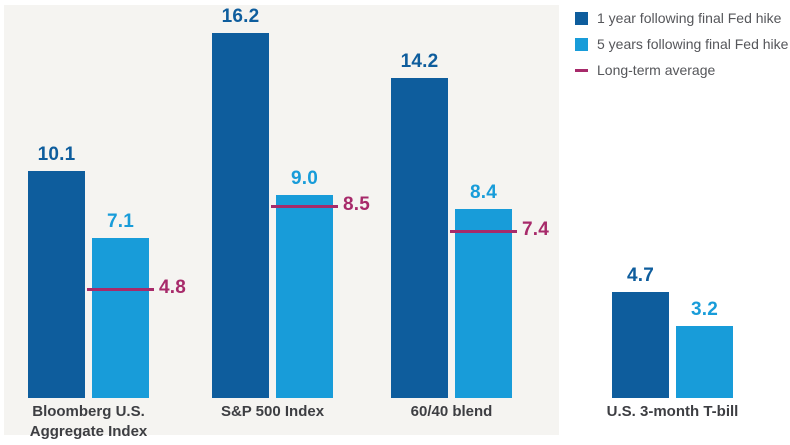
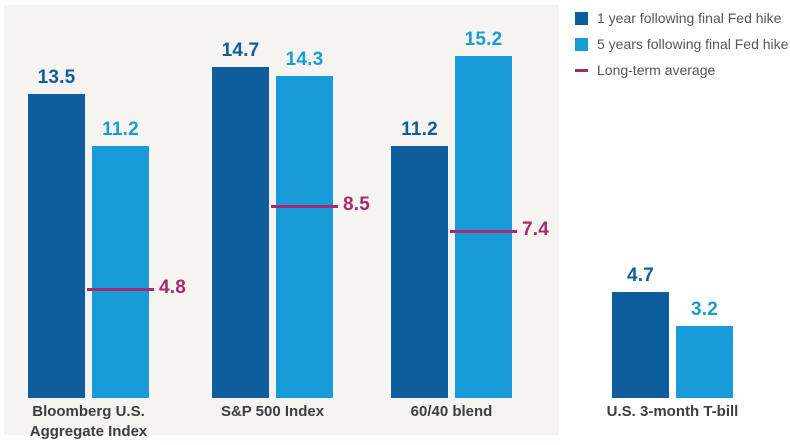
1 year following final Fed hike/Bloomberg U.S. Aggregate Index: 10.1 -> 13.5
5 years following final Fed hike/Bloomberg U.S. Aggregate Index: 7.1 -> 11.2
1 year following final Fed hike/S&P 500 Index: 16.2 -> 14.7
5 years following final Fed hike/S&P 500 Index: 9.0 -> 14.3
1 year following final Fed hike/60/40 blend: 14.2 -> 11.2
5 years following final Fed hike/60/40 blend: 8.4 -> 15.2
